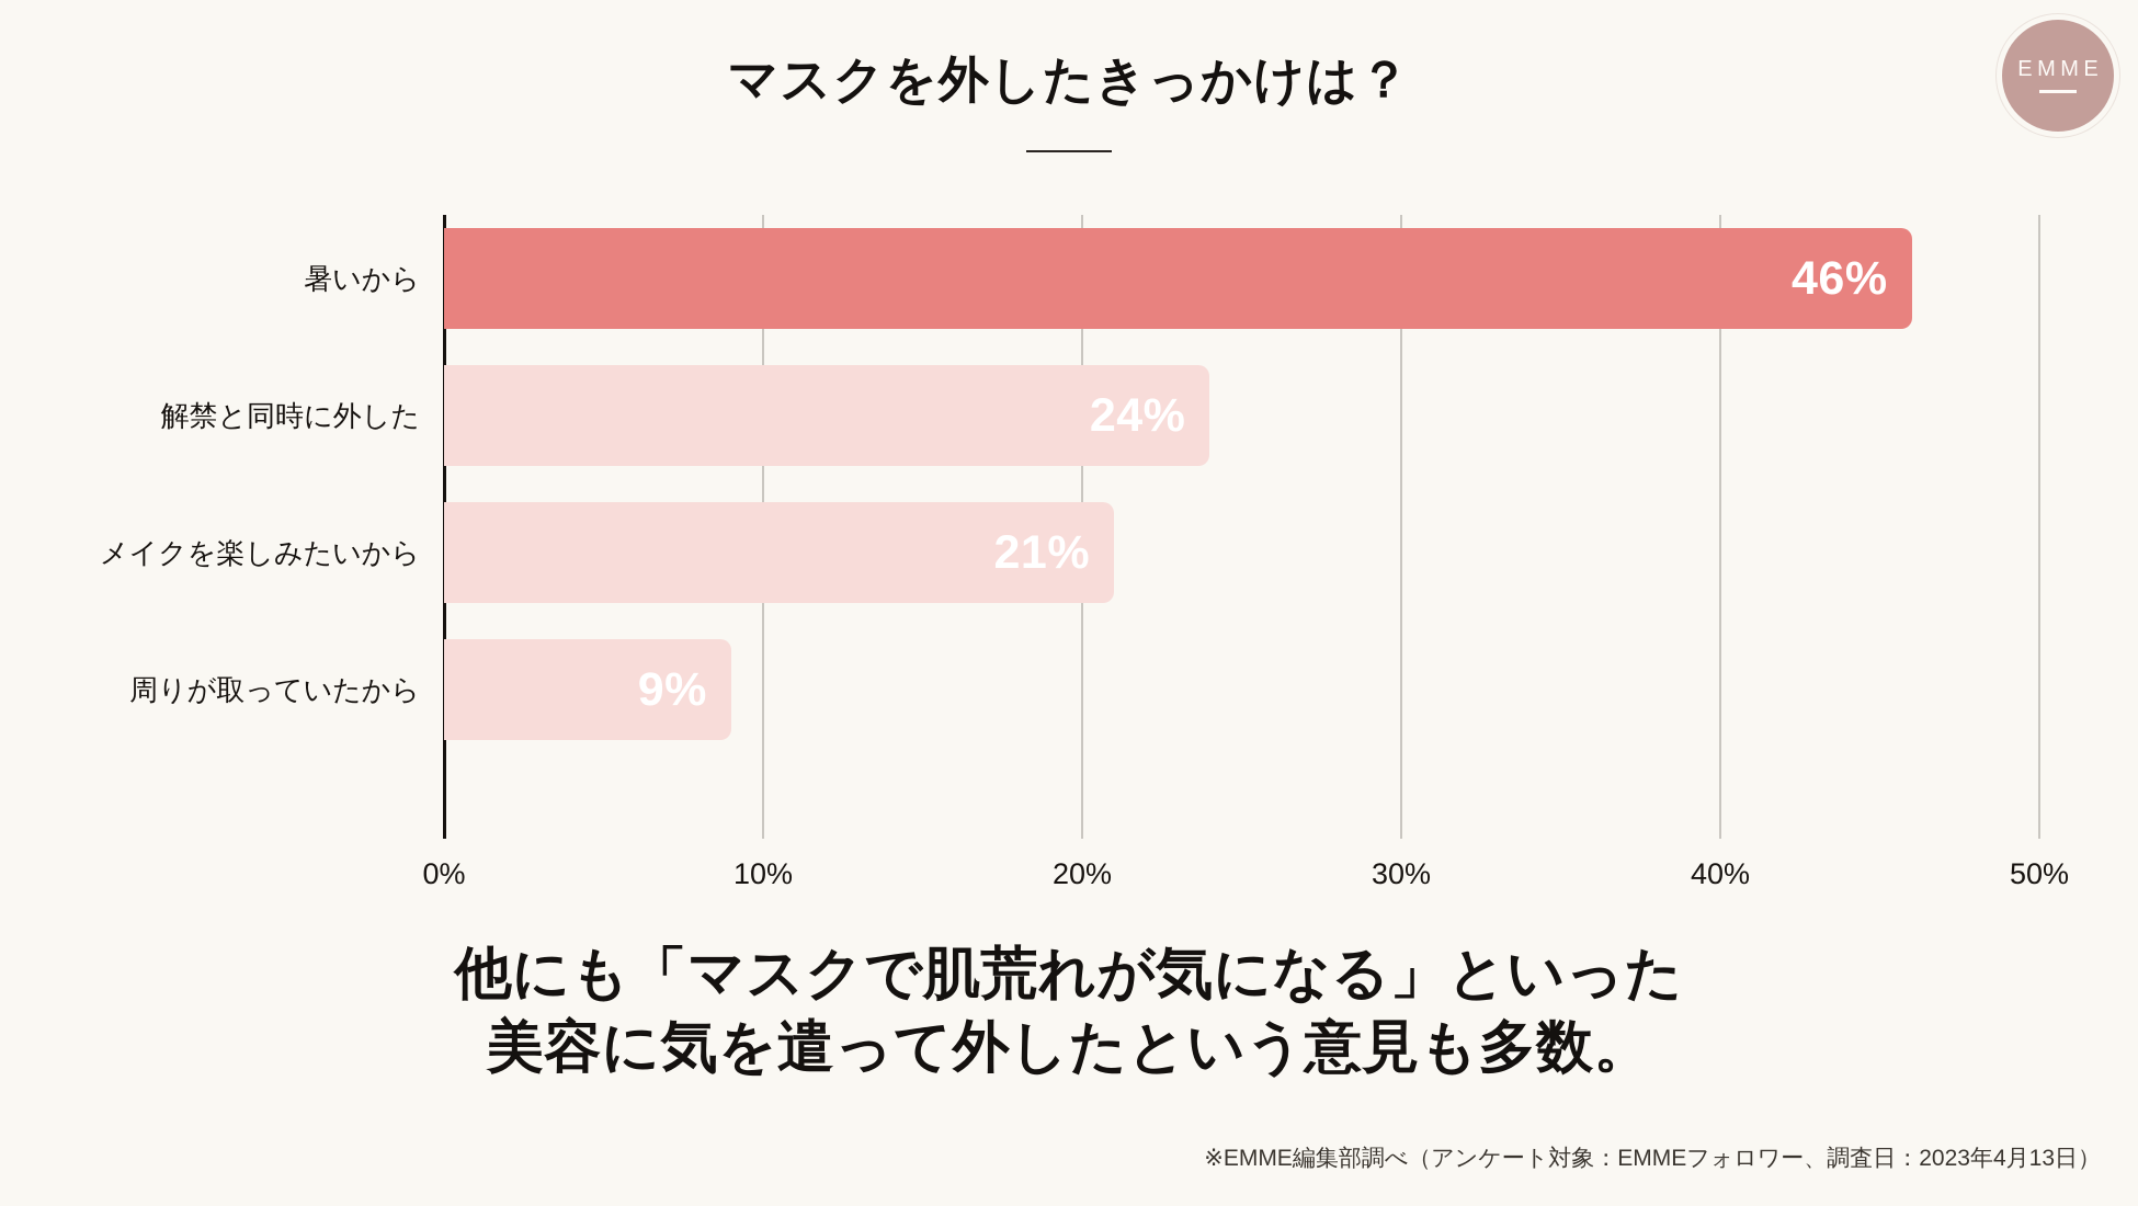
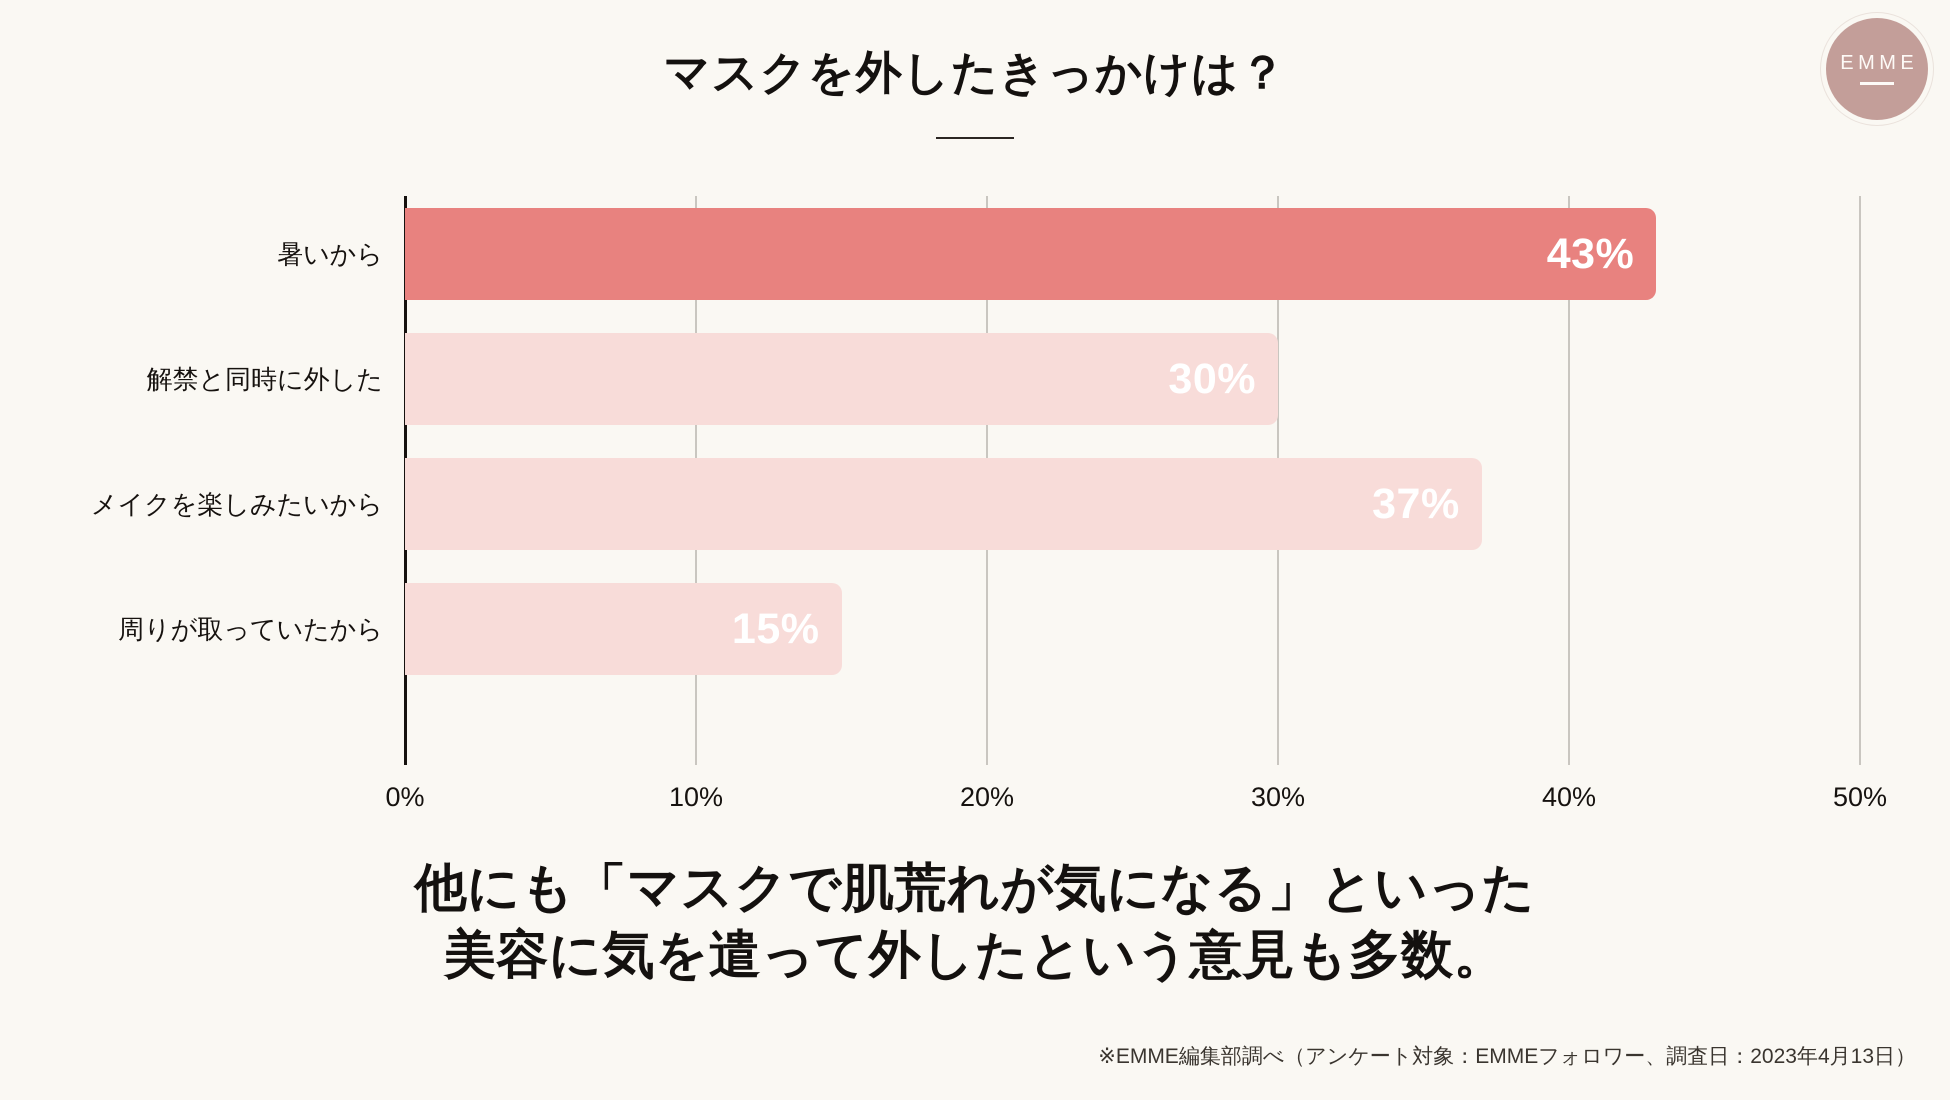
暑いから: 46% -> 43%
解禁と同時に外した: 24% -> 30%
メイクを楽しみたいから: 21% -> 37%
周りが取っていたから: 9% -> 15%
